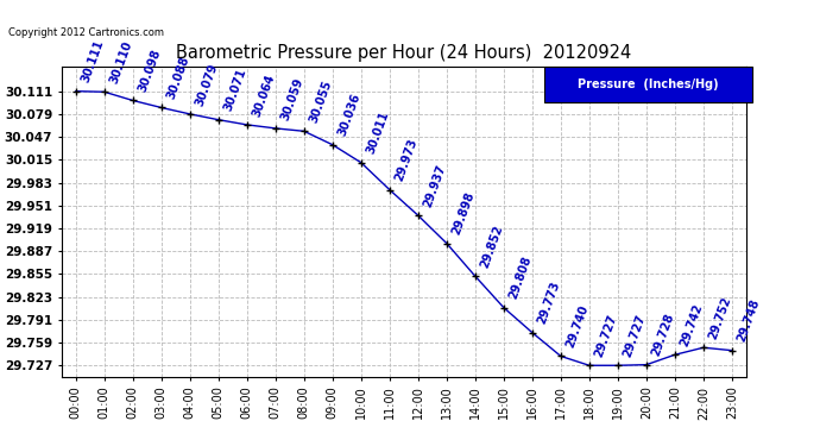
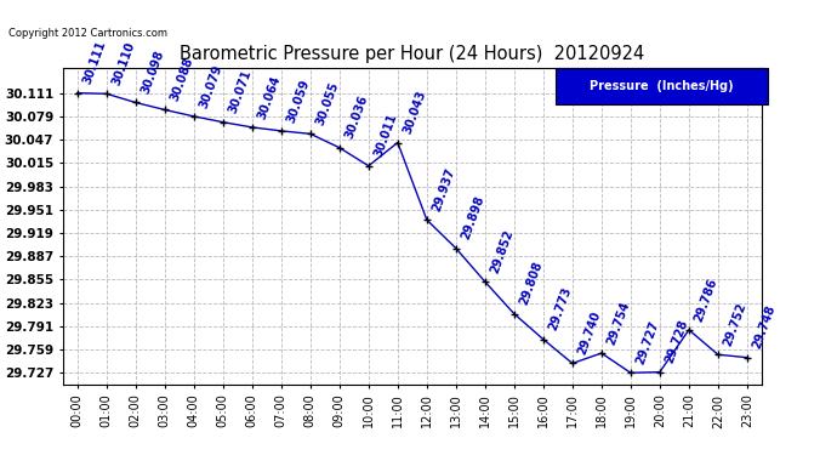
11:00: 29.973 -> 30.043
18:00: 29.727 -> 29.754
21:00: 29.742 -> 29.786
